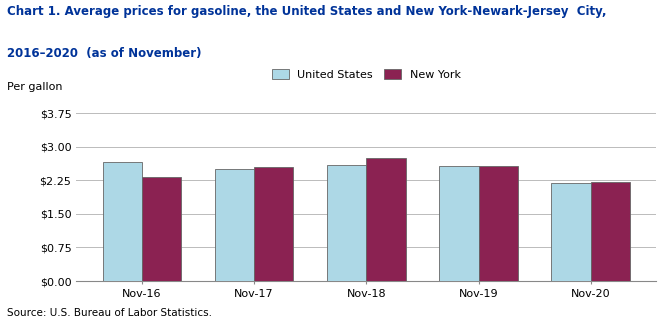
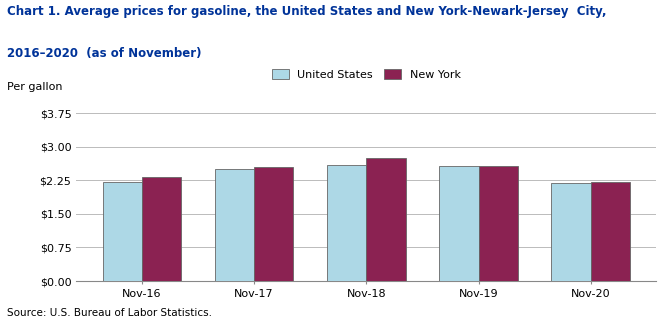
United States/Nov-16: $2.65 -> $2.22
